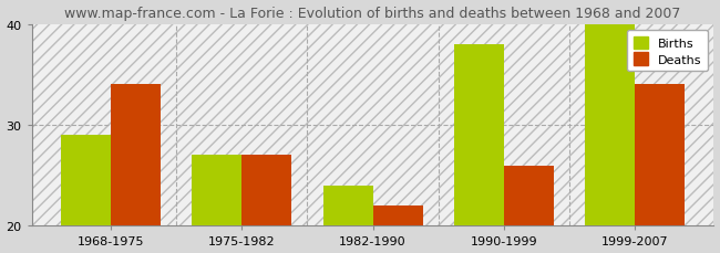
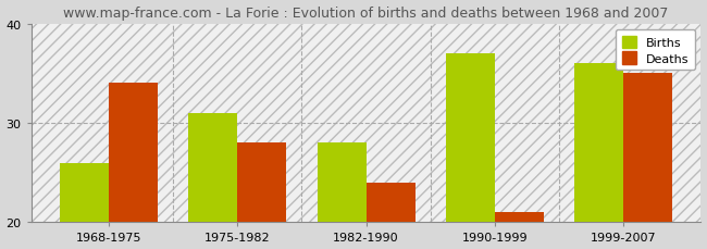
Births/1968-1975: 29 -> 26
Births/1975-1982: 27 -> 31
Deaths/1975-1982: 27 -> 28
Births/1982-1990: 24 -> 28
Deaths/1982-1990: 22 -> 24
Births/1990-1999: 38 -> 37
Deaths/1990-1999: 26 -> 21
Births/1999-2007: 40 -> 36
Deaths/1999-2007: 34 -> 35
